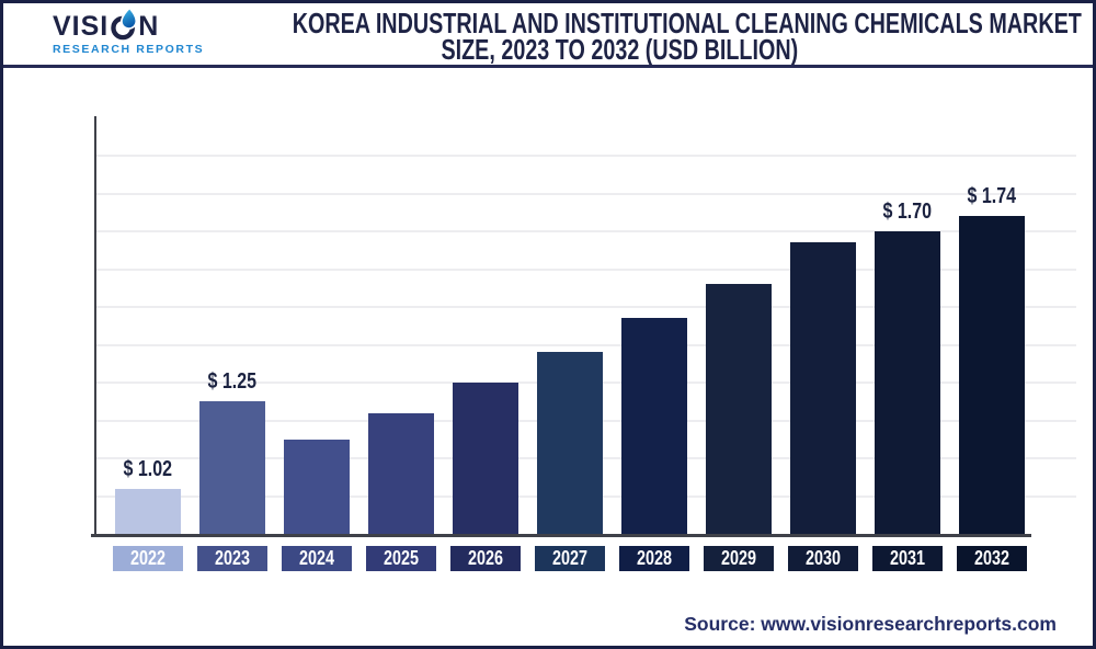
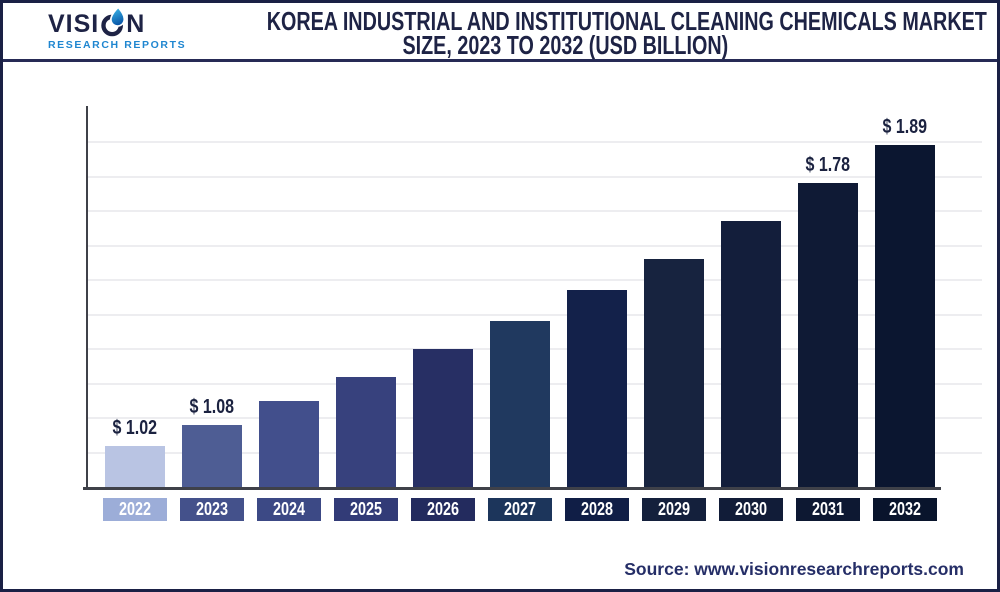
2023: 1.25 -> 1.08
2031: 1.70 -> 1.78
2032: 1.74 -> 1.89
